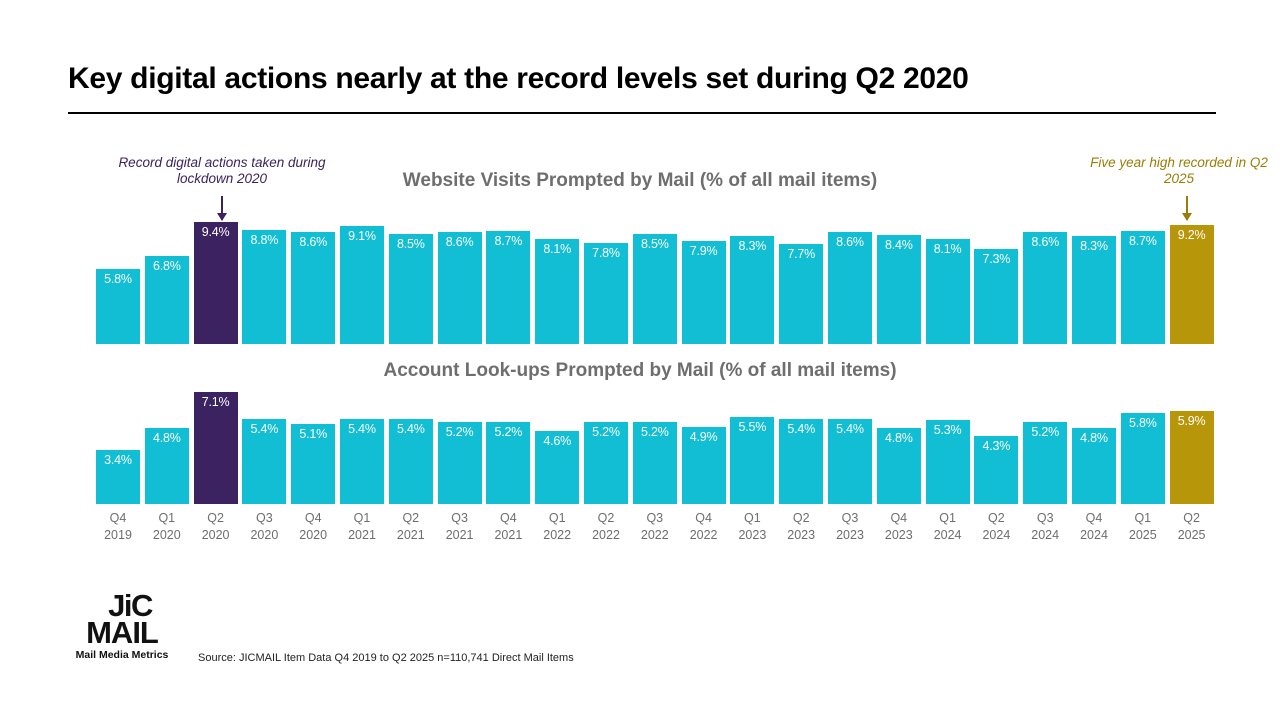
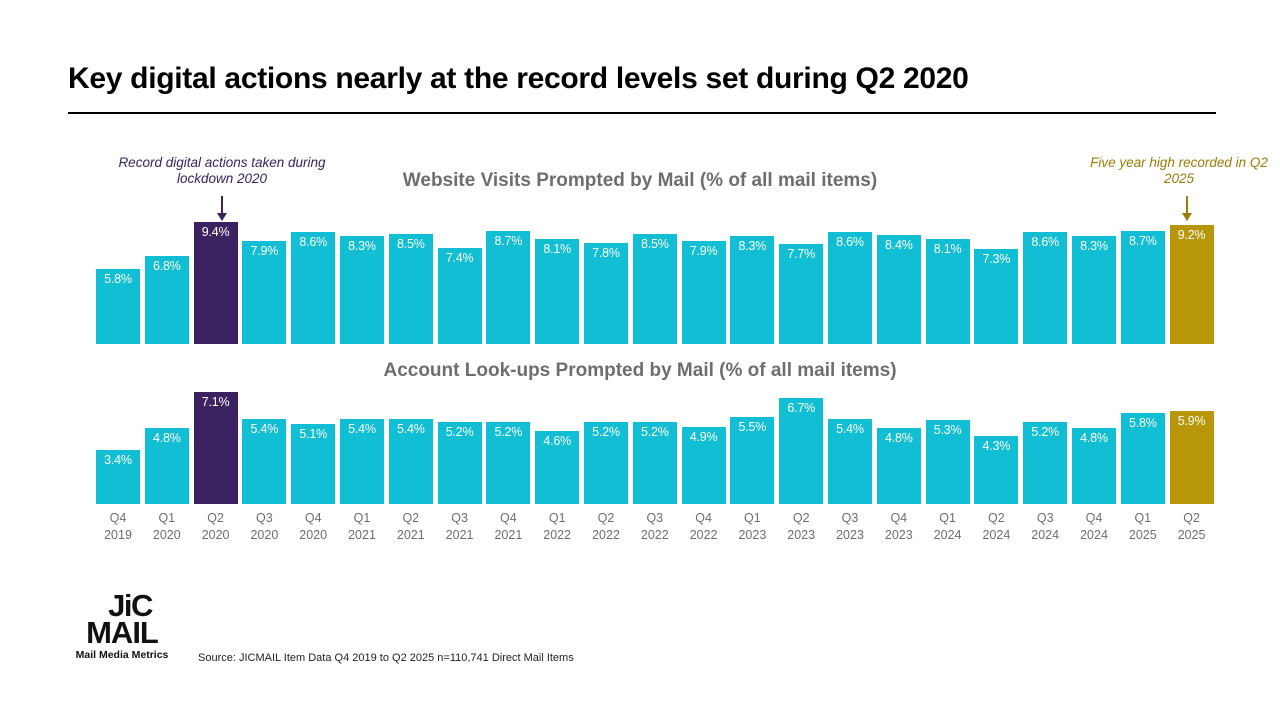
Website Visits Prompted by Mail (% of all mail items)/Q3 2020: 8.8% -> 7.9%
Website Visits Prompted by Mail (% of all mail items)/Q1 2021: 9.1% -> 8.3%
Website Visits Prompted by Mail (% of all mail items)/Q3 2021: 8.6% -> 7.4%
Account Look-ups Prompted by Mail (% of all mail items)/Q2 2023: 5.4% -> 6.7%
